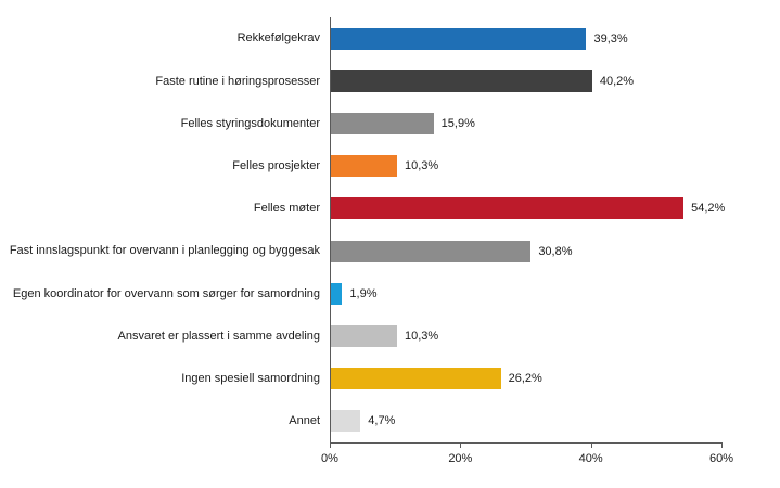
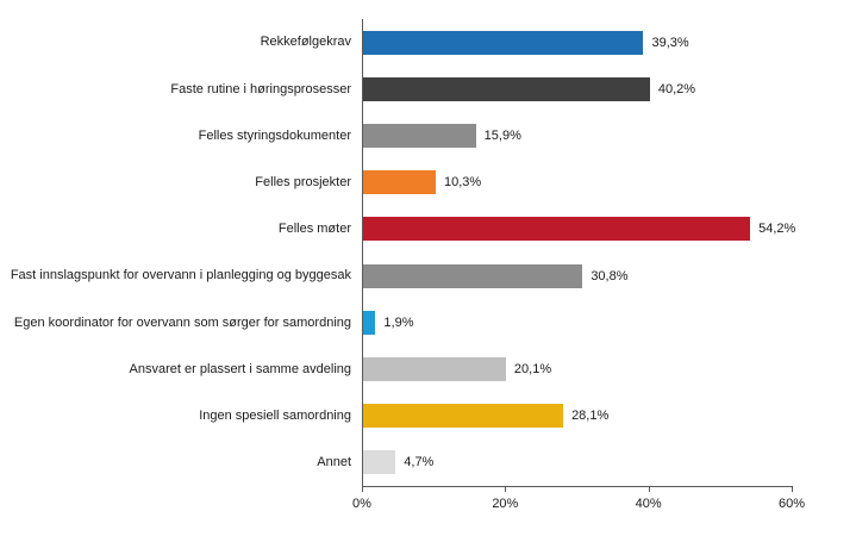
Ansvaret er plassert i samme avdeling: 10,3% -> 20,1%
Ingen spesiell samordning: 26,2% -> 28,1%
